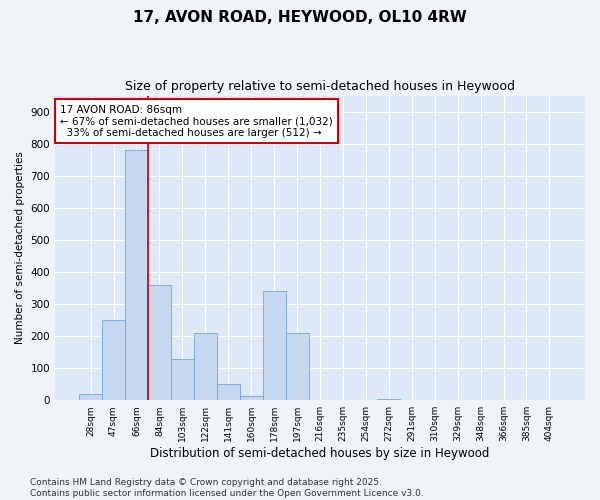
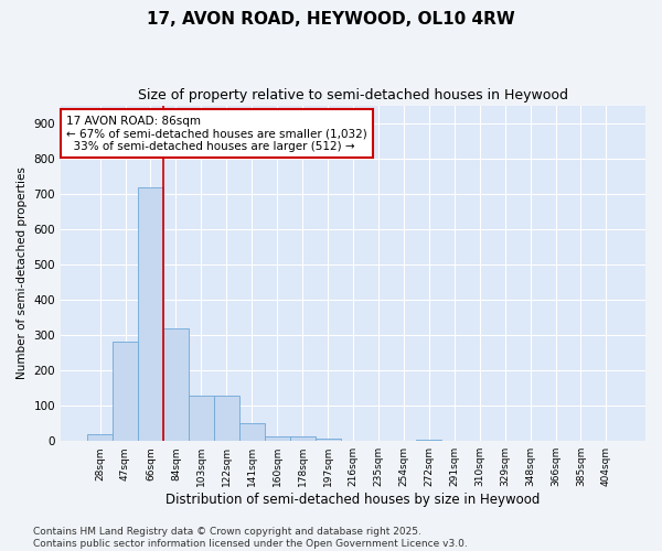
47sqm: 250 -> 280
66sqm: 780 -> 718
84sqm: 360 -> 320
122sqm: 210 -> 130
178sqm: 340 -> 12
197sqm: 210 -> 8
